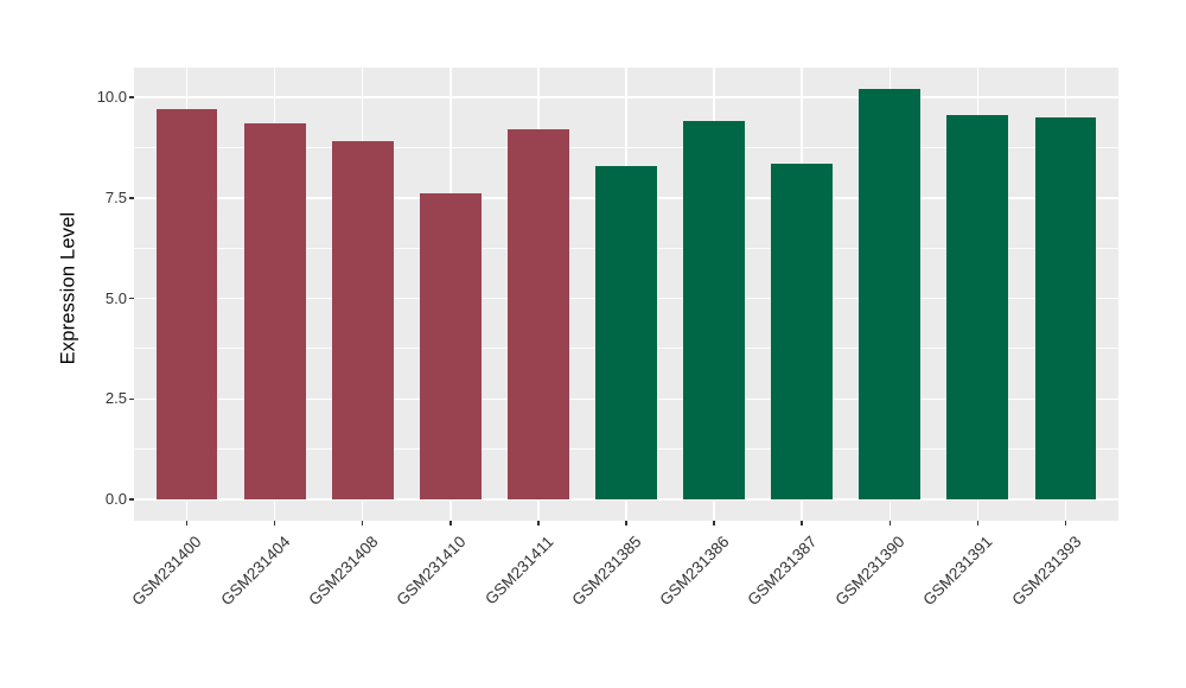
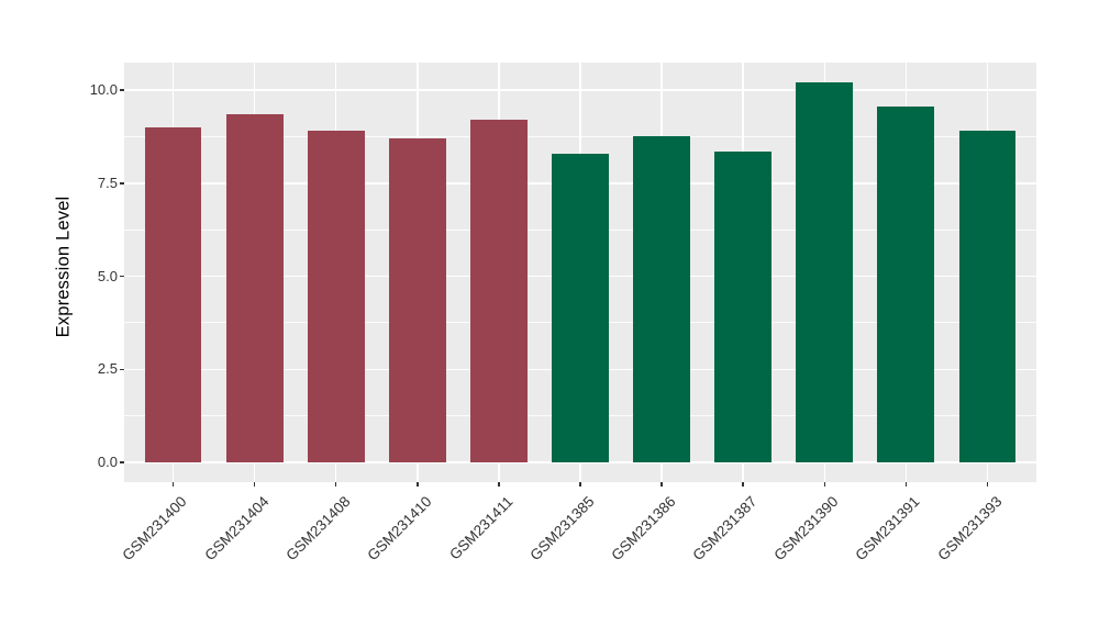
GSM231400: 9.7 -> 9.0
GSM231410: 7.6 -> 8.7
GSM231386: 9.4 -> 8.8
GSM231393: 9.5 -> 8.9
